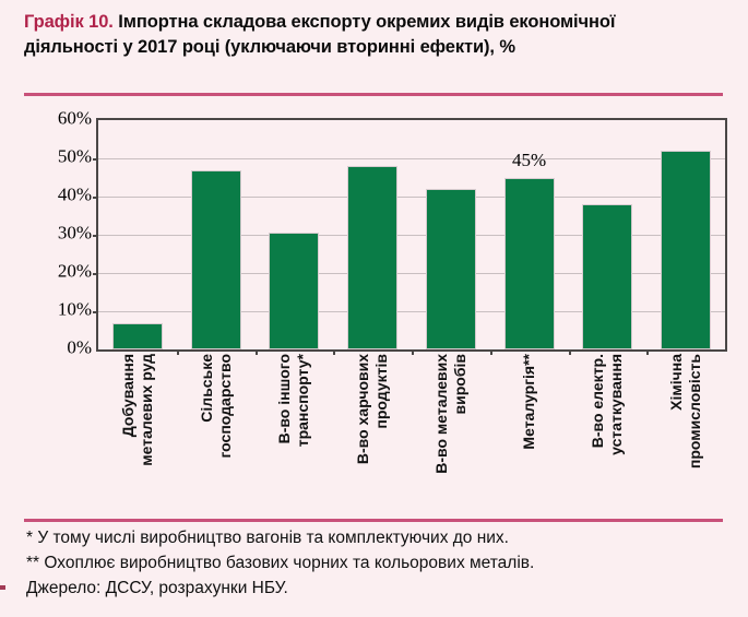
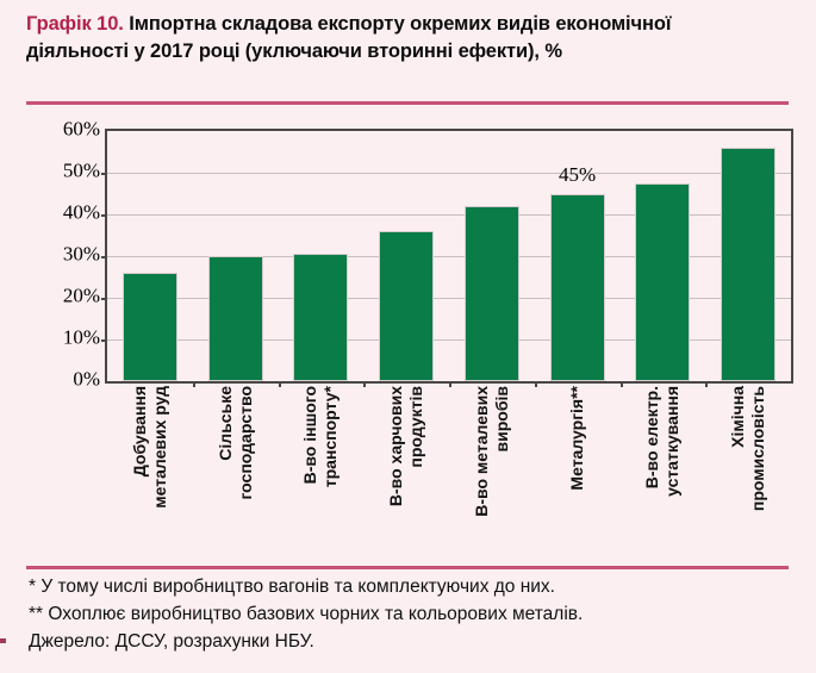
Добування металевих руд: 7% -> 26%
Сільське господарство: 47% -> 30%
В-во харчових продуктів: 48% -> 36%
В-во електр. устаткування: 38% -> 48%
Хімічна промисловість: 52% -> 56%
